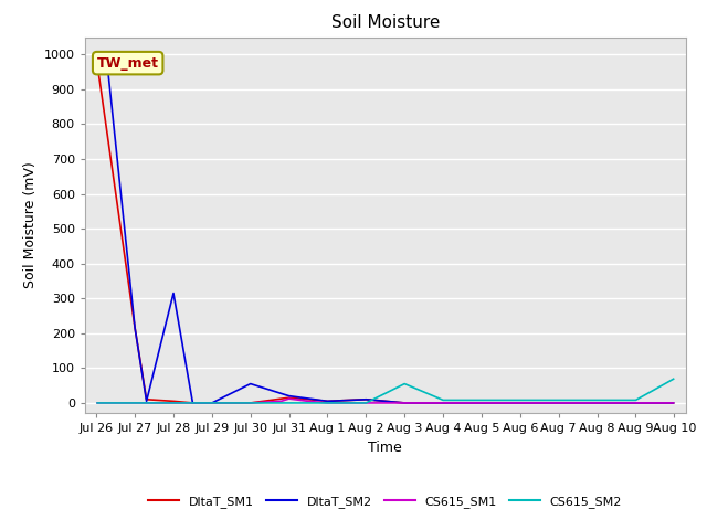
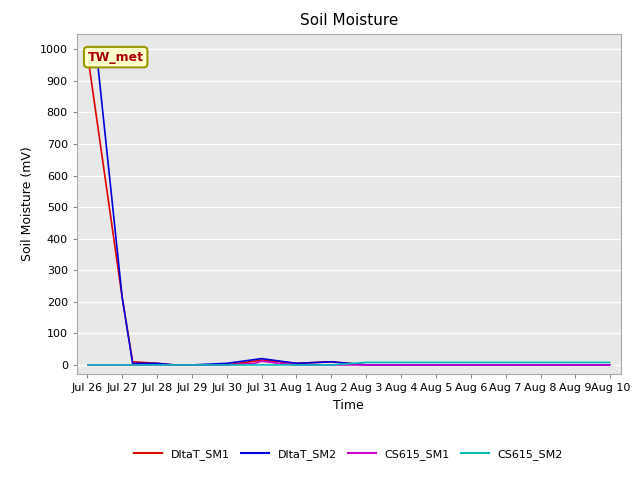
DltaT_SM2/Jul 28: 315 -> 5
DltaT_SM2/Jul 30: 55 -> 5
CS615_SM2/Aug 3: 55 -> 8
CS615_SM2/Aug 10: 70 -> 8
